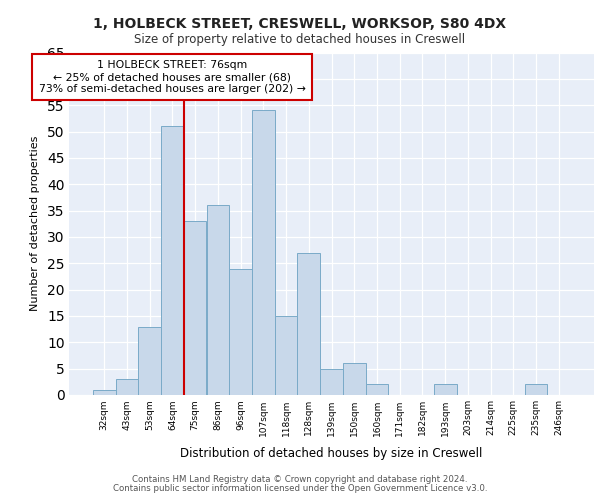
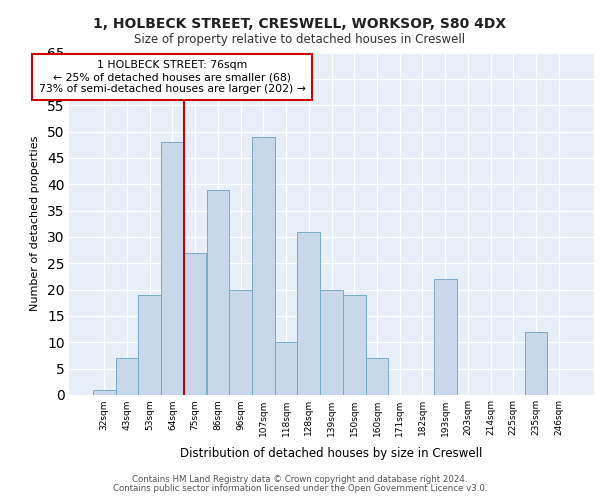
43sqm: 3 -> 7
53sqm: 13 -> 19
64sqm: 51 -> 48
75sqm: 33 -> 27
86sqm: 36 -> 39
96sqm: 24 -> 20
107sqm: 54 -> 49
118sqm: 15 -> 10
128sqm: 27 -> 31
139sqm: 5 -> 20
150sqm: 6 -> 19
160sqm: 2 -> 7
193sqm: 2 -> 22
235sqm: 2 -> 12
